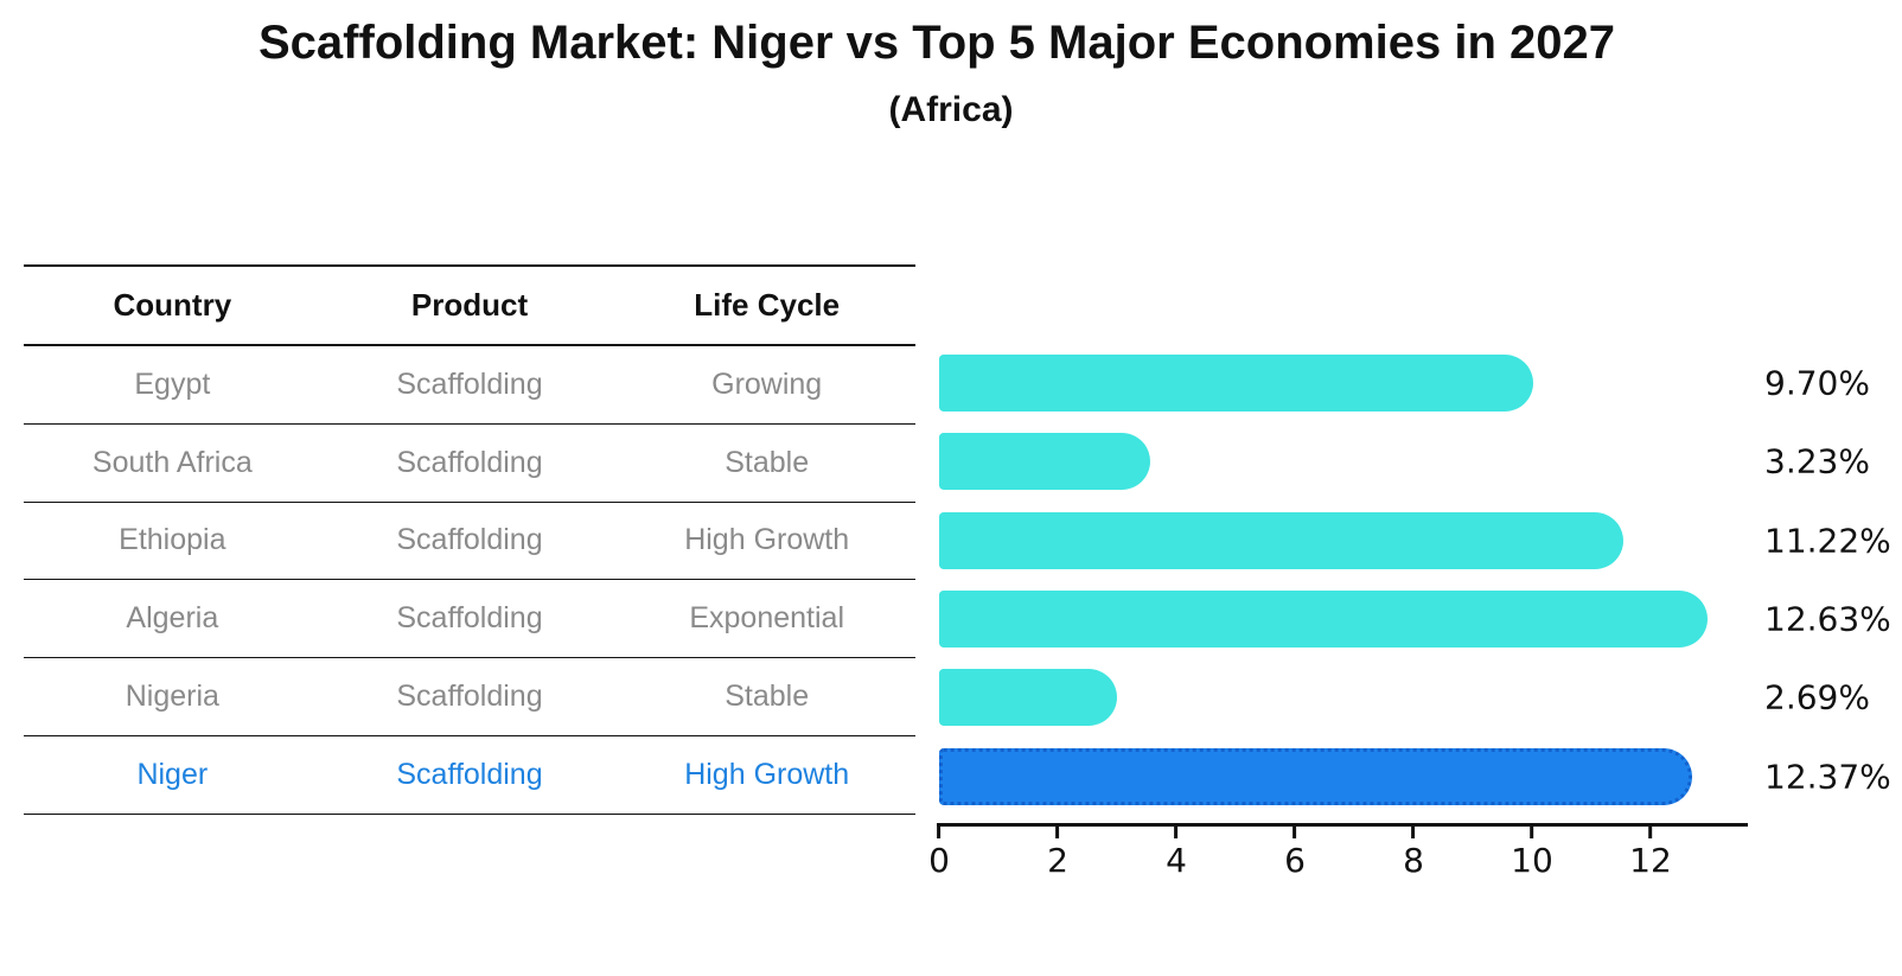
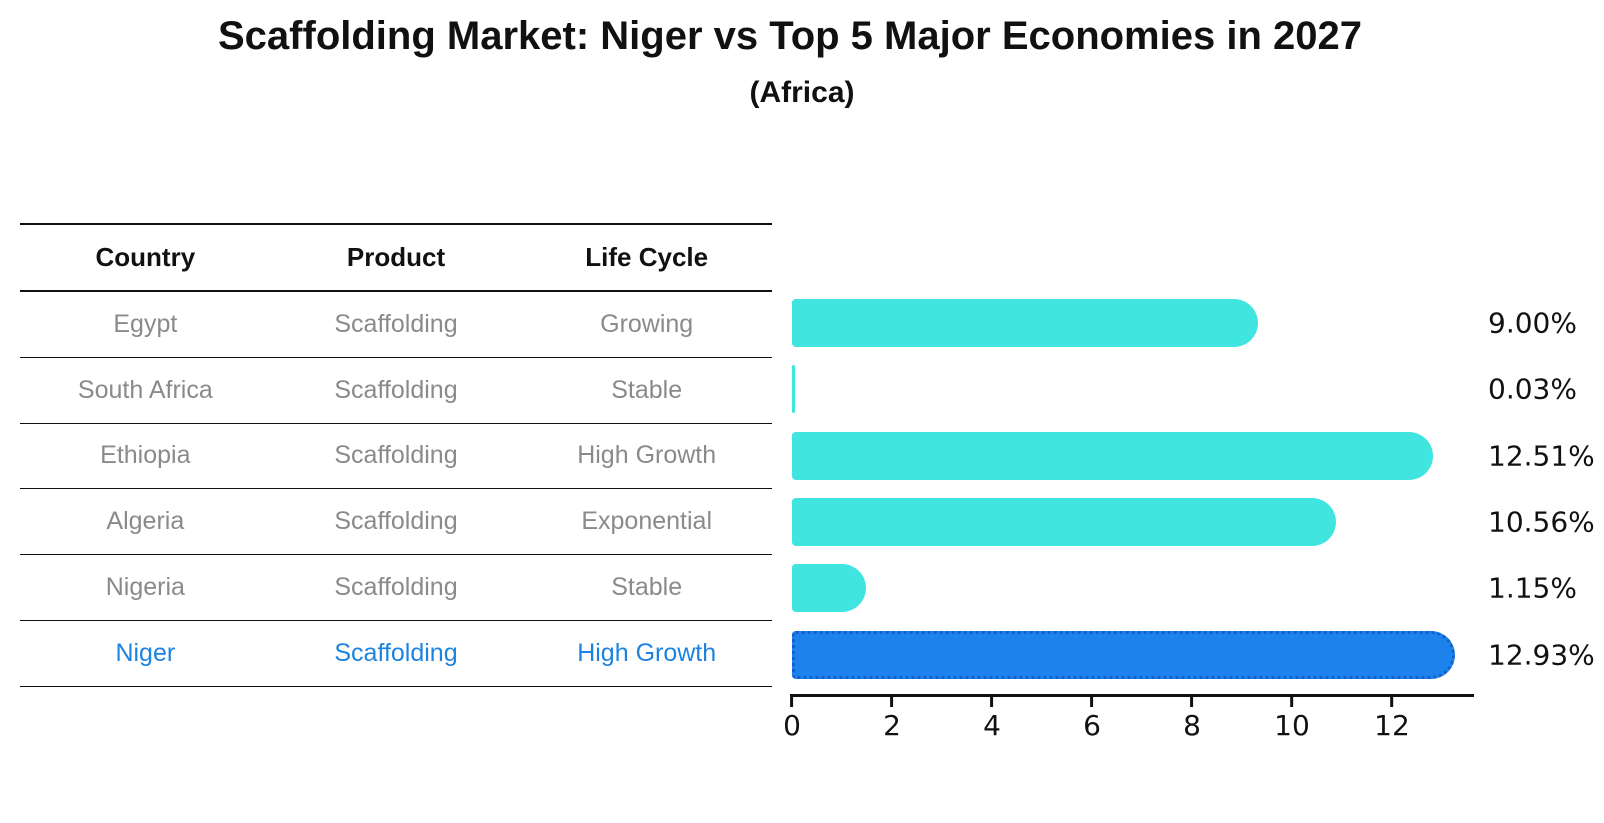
Egypt: 9.70% -> 9.00%
South Africa: 3.23% -> 0.03%
Ethiopia: 11.22% -> 12.51%
Algeria: 12.63% -> 10.56%
Nigeria: 2.69% -> 1.15%
Niger: 12.37% -> 12.93%
